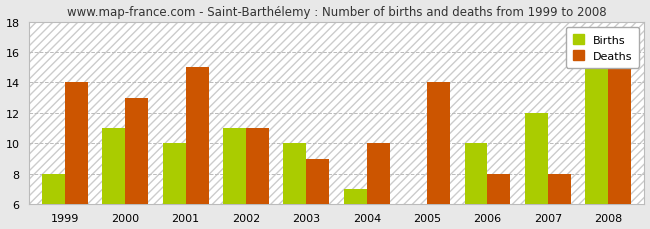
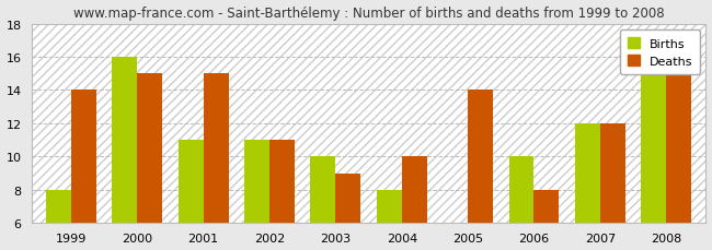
Births/2000: 11 -> 16
Deaths/2000: 13 -> 15
Births/2001: 10 -> 11
Births/2004: 7 -> 8
Deaths/2007: 8 -> 12
